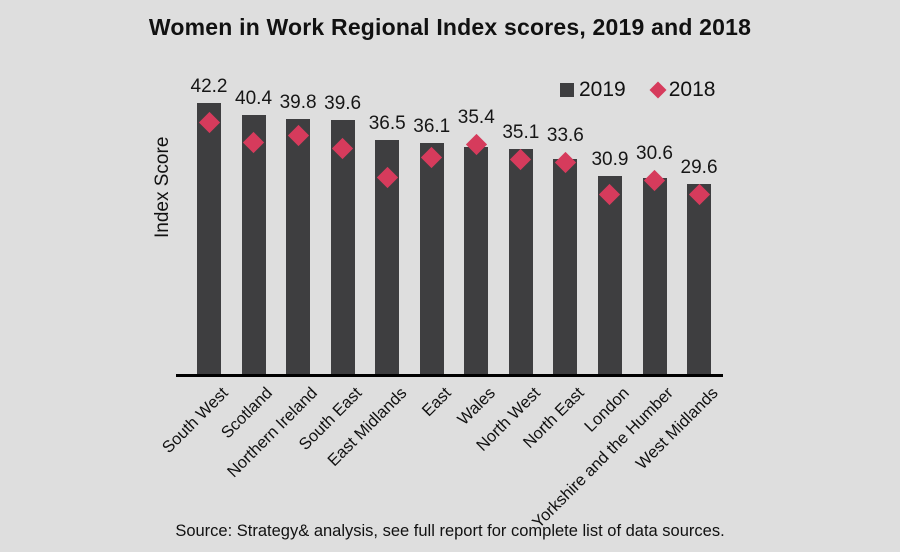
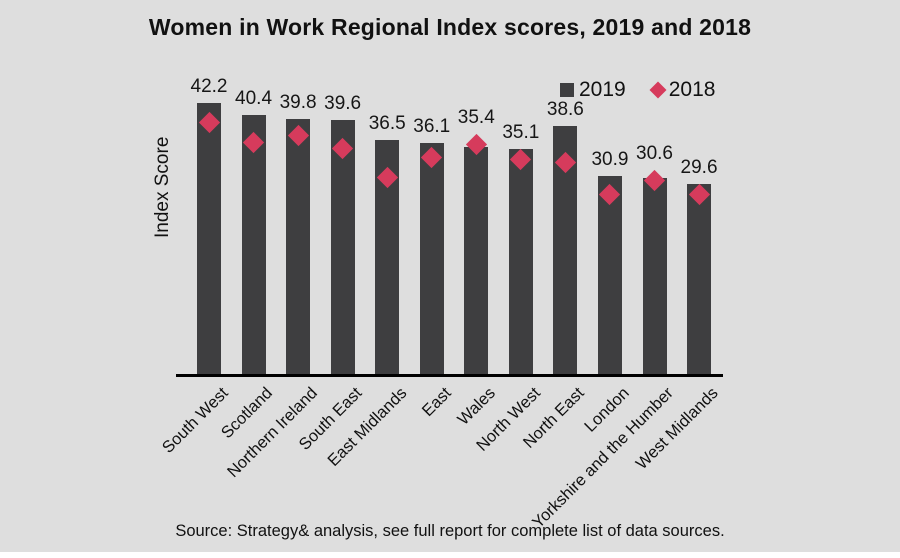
2019/North East: 33.6 -> 38.6
